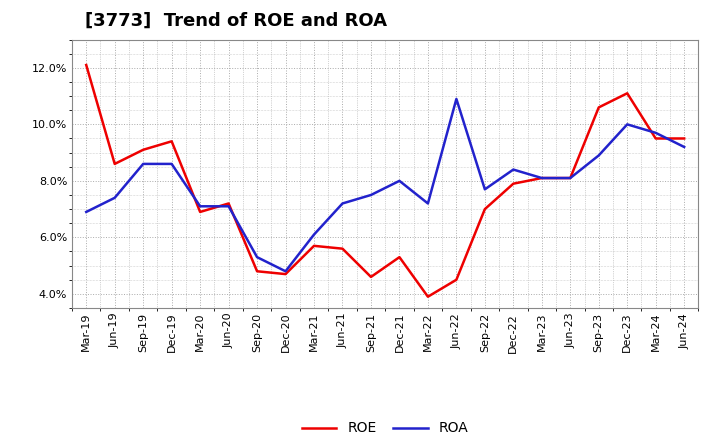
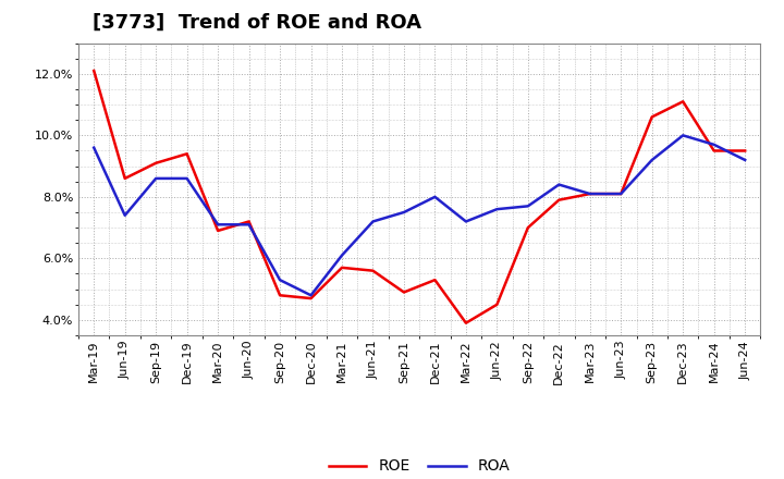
ROA/Mar-19: 6.9% -> 9.6%
ROE/Sep-21: 4.6% -> 4.9%
ROA/Jun-22: 10.9% -> 7.6%
ROA/Sep-23: 8.9% -> 9.2%
